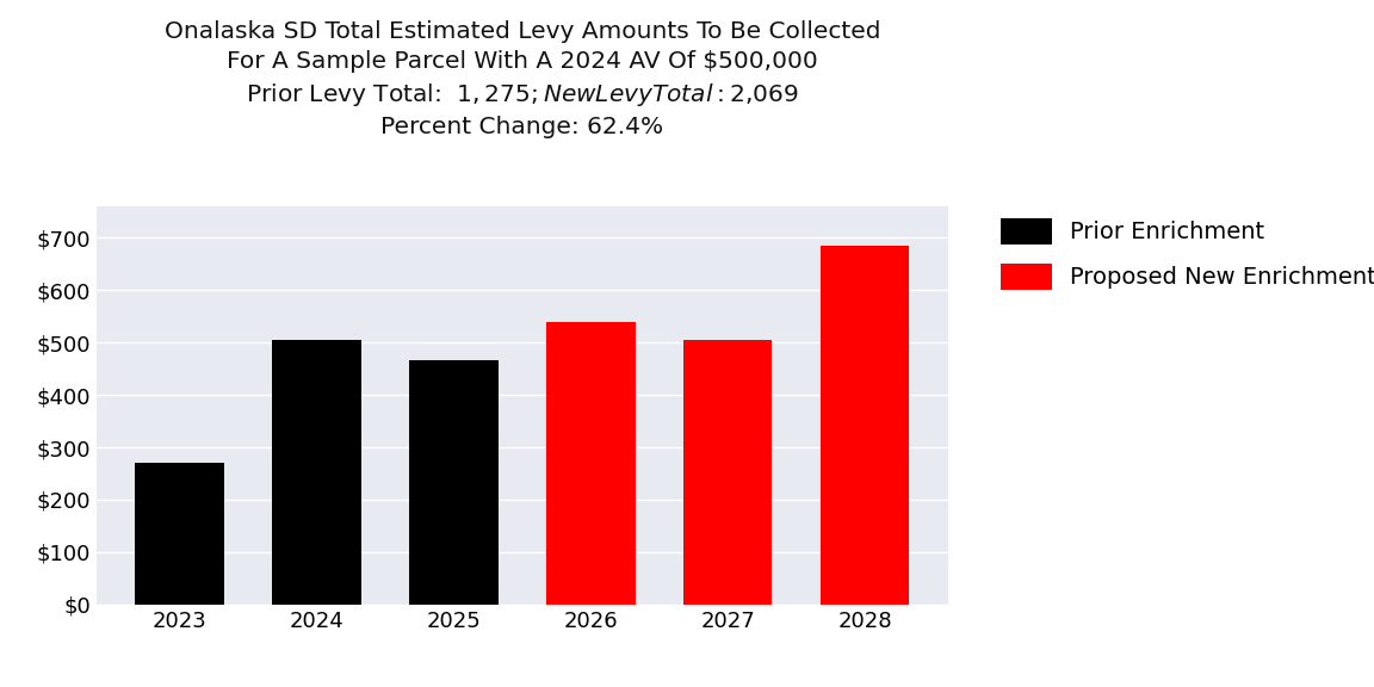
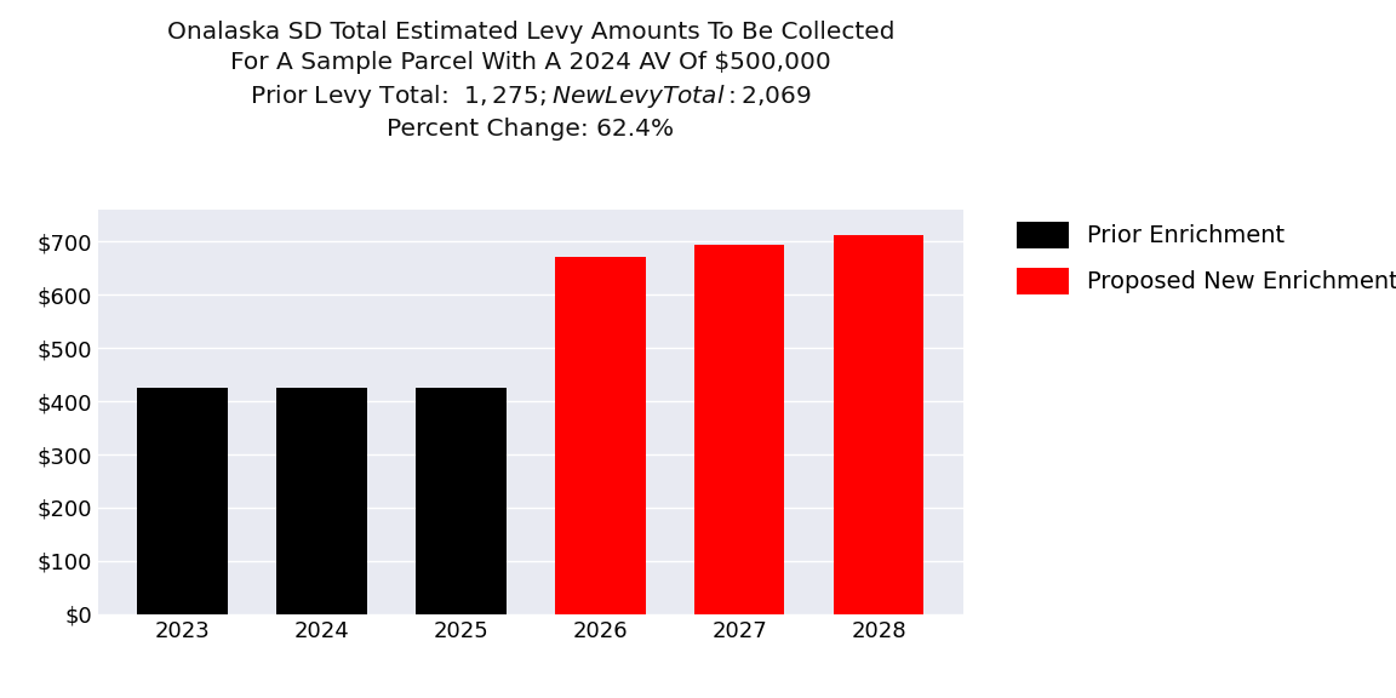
2023: $270 -> $425
2024: $505 -> $425
2025: $465 -> $425
2026: $540 -> $670
2027: $505 -> $693
2028: $685 -> $712
